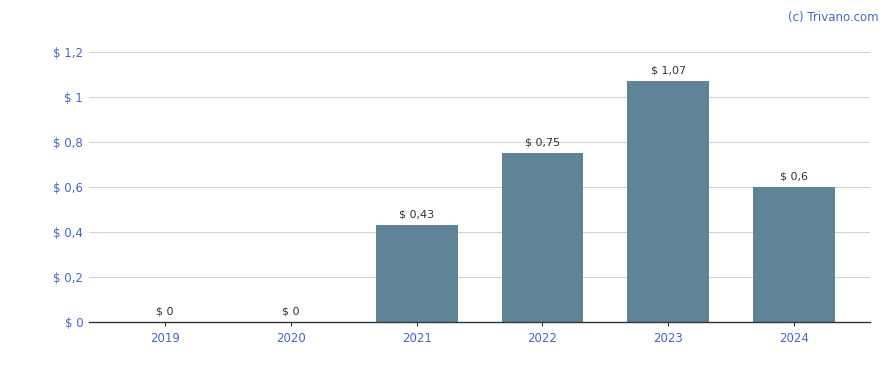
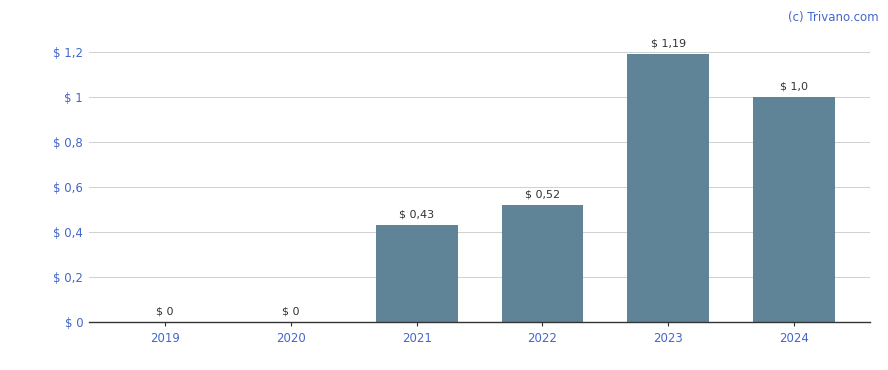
2022: 0,75 -> 0,52
2023: 1,07 -> 1,19
2024: 0,6 -> 1,0
